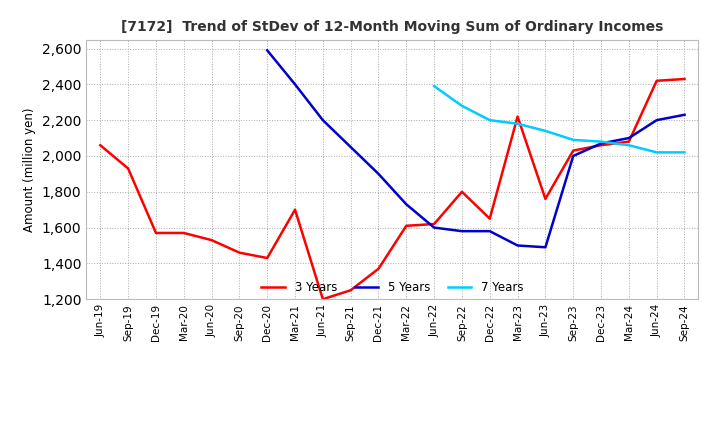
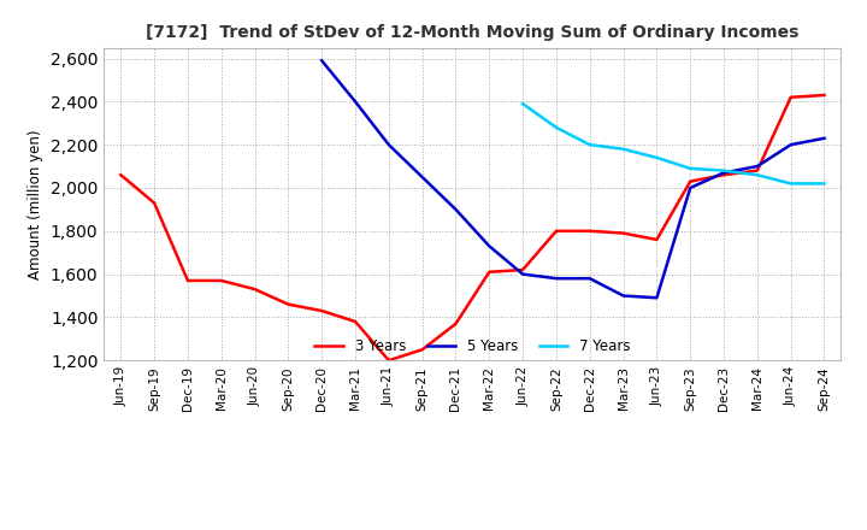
3 Years/Mar-21: 1,700 -> 1,380
3 Years/Dec-22: 1,650 -> 1,800
3 Years/Mar-23: 2,220 -> 1,790
